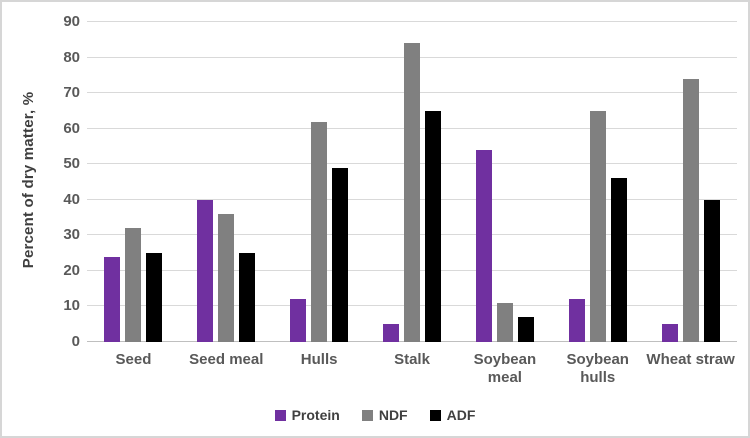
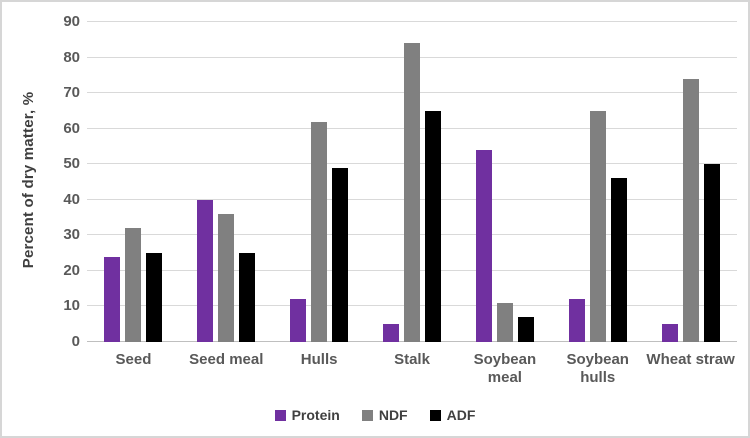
ADF/Wheat straw: 40 -> 50
